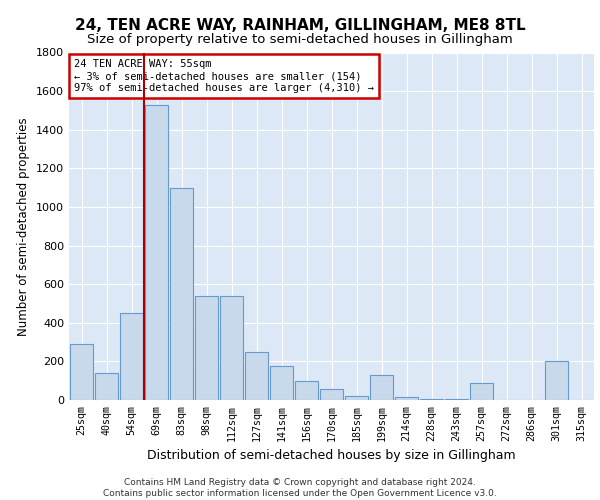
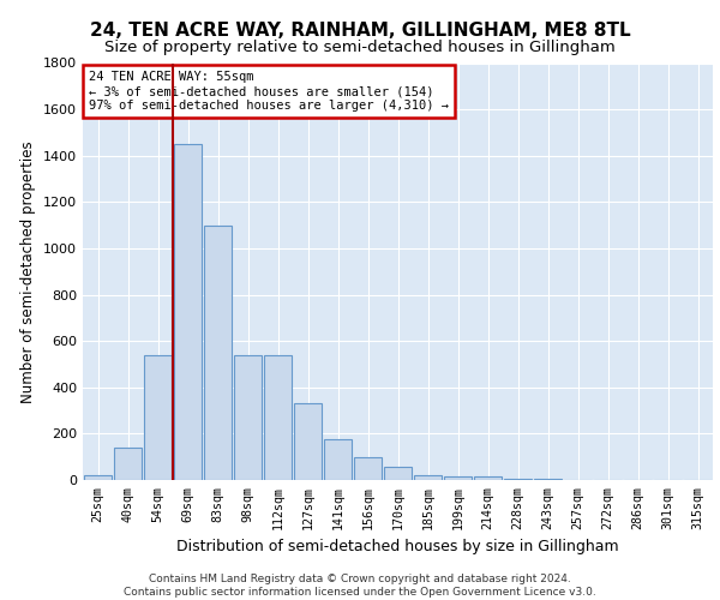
25sqm: 290 -> 20
54sqm: 450 -> 540
69sqm: 1530 -> 1450
127sqm: 250 -> 330
199sqm: 130 -> 20
257sqm: 90 -> 0
301sqm: 200 -> 0
